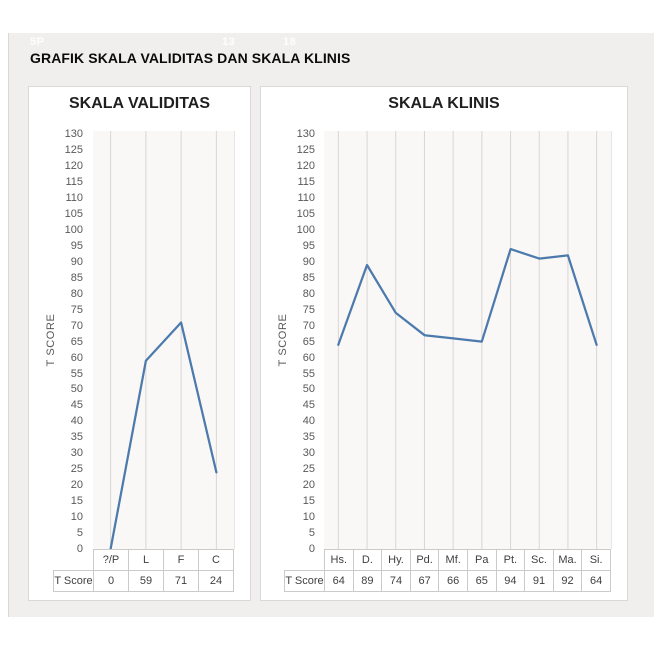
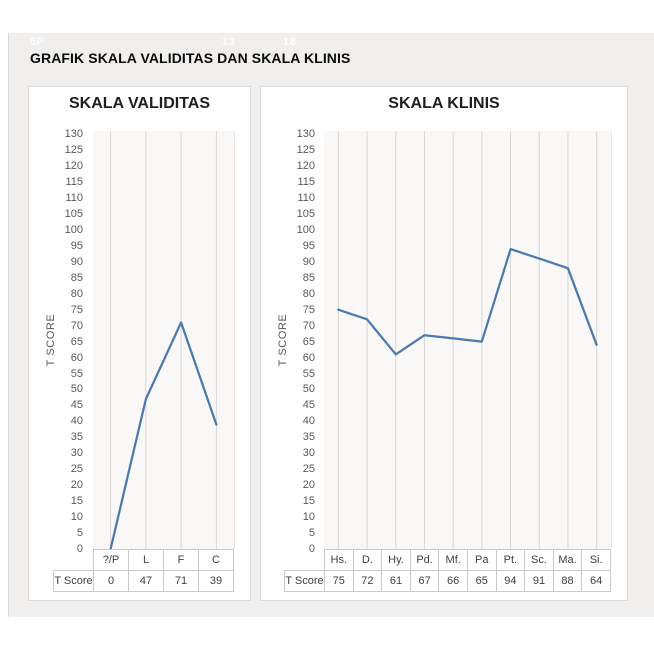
SKALA VALIDITAS/L: 59 -> 47
SKALA VALIDITAS/C: 24 -> 39
SKALA KLINIS/Hs.: 64 -> 75
SKALA KLINIS/D.: 89 -> 72
SKALA KLINIS/Hy.: 74 -> 61
SKALA KLINIS/Ma.: 92 -> 88
